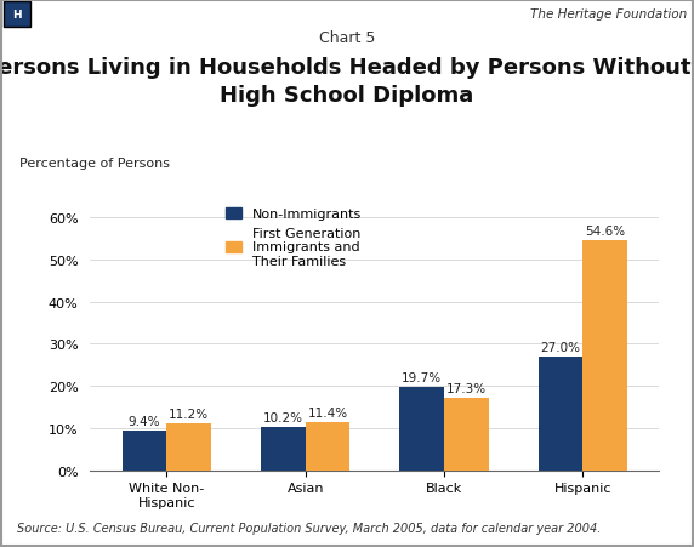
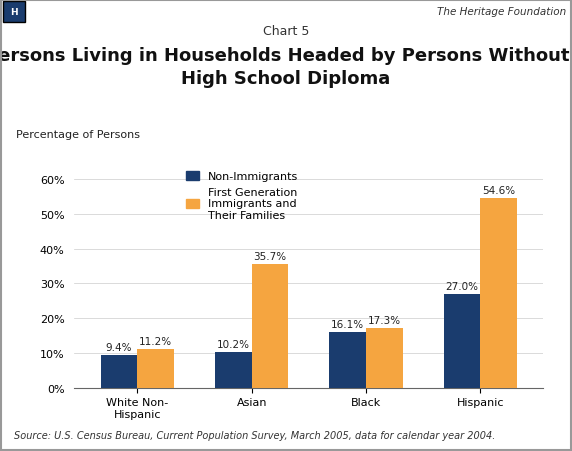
First Generation Immigrants and Their Families/Asian: 11.4% -> 35.7%
Non-Immigrants/Black: 19.7% -> 16.1%
